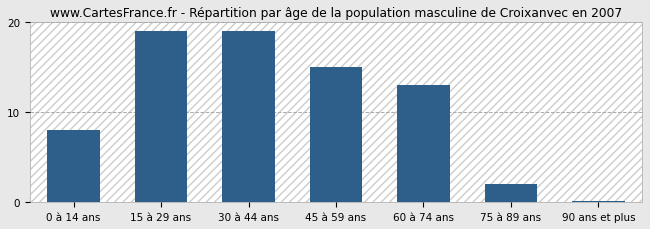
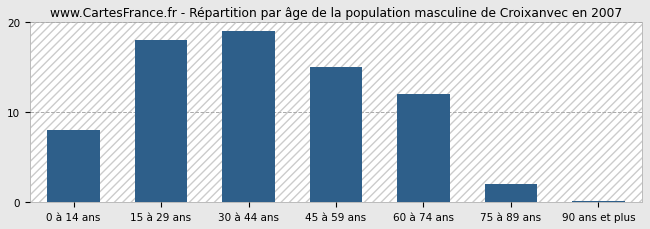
15 à 29 ans: 19.0 -> 18.0
60 à 74 ans: 13.0 -> 12.0
